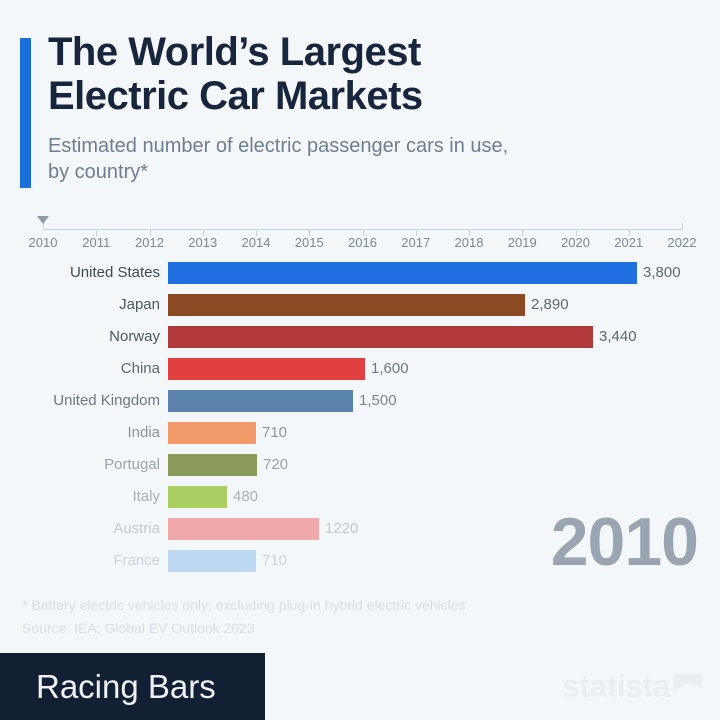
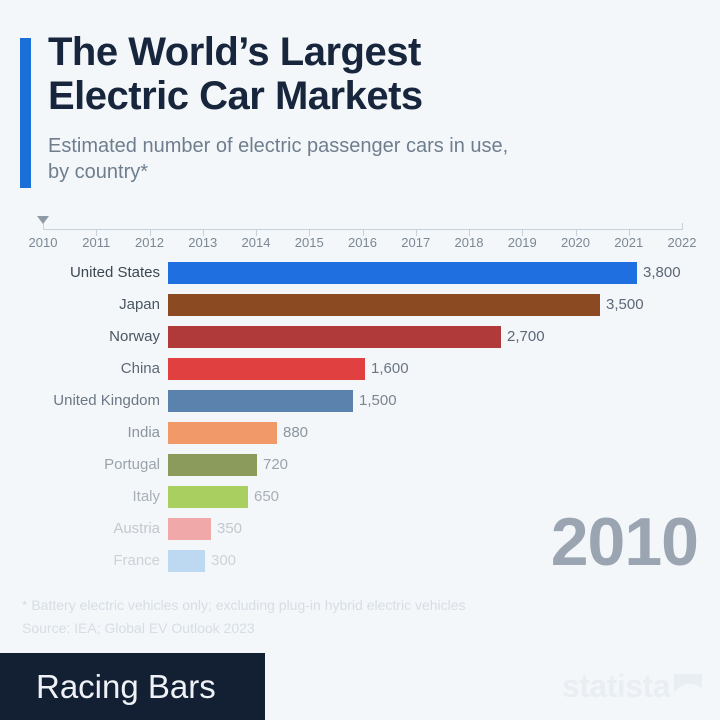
Japan: 2,890 -> 3,500
Norway: 3,440 -> 2,700
India: 710 -> 880
Italy: 480 -> 650
Austria: 1220 -> 350
France: 710 -> 300
